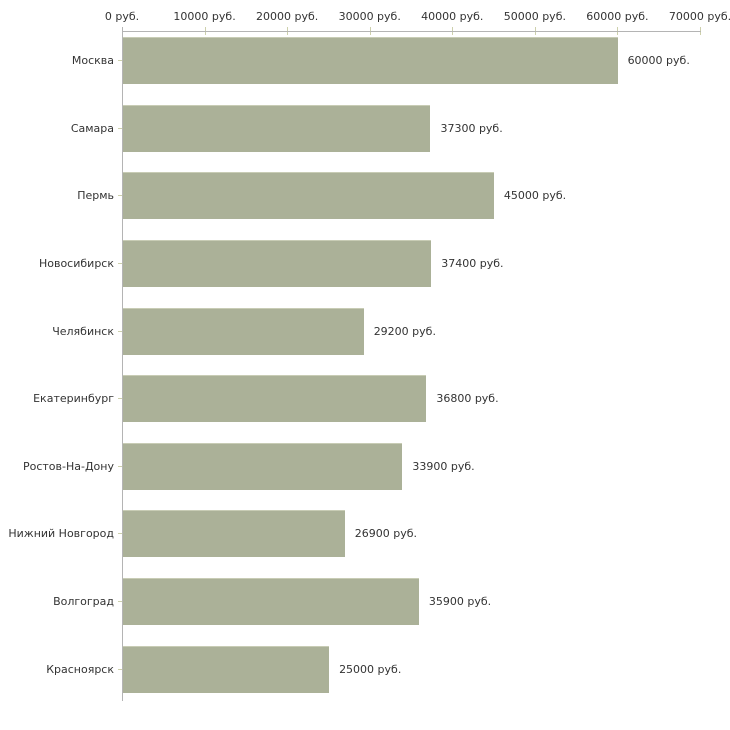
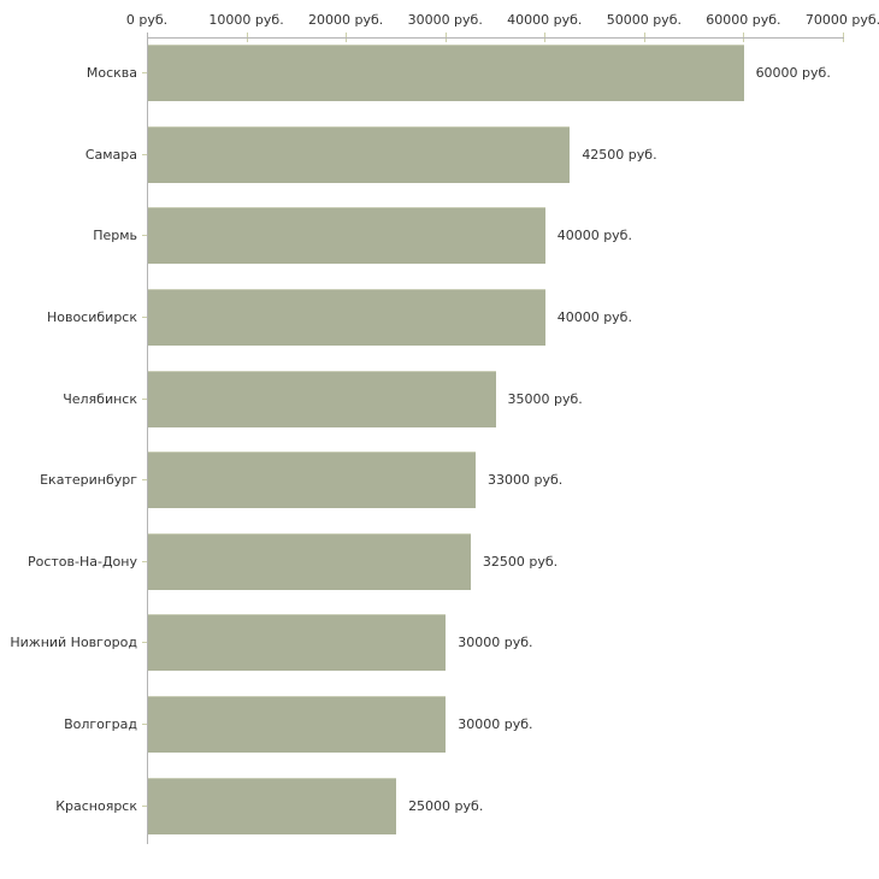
Самара: 37300 -> 42500
Пермь: 45000 -> 40000
Новосибирск: 37400 -> 40000
Челябинск: 29200 -> 35000
Екатеринбург: 36800 -> 33000
Ростов-На-Дону: 33900 -> 32500
Нижний Новгород: 26900 -> 30000
Волгоград: 35900 -> 30000
